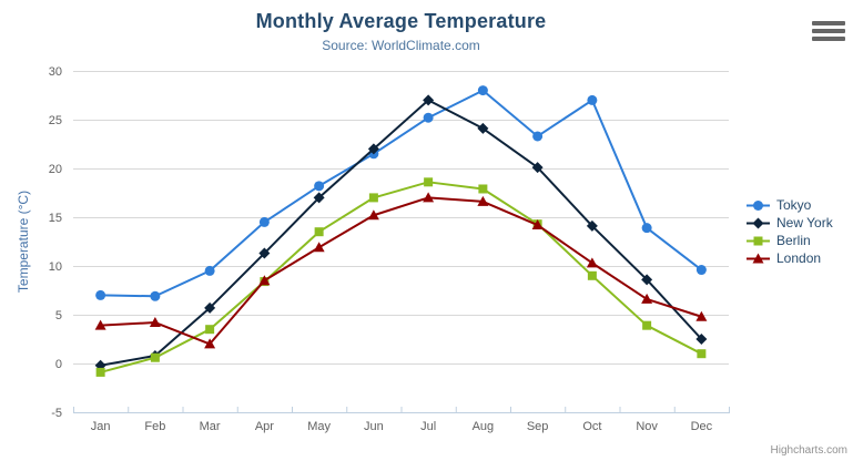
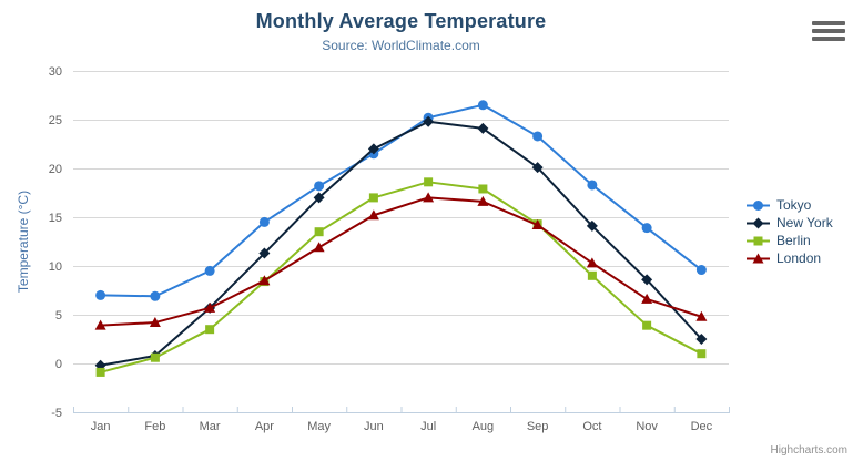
London/Mar: 2 -> 6
New York/Jul: 27 -> 25
Tokyo/Aug: 28 -> 26
Tokyo/Oct: 27 -> 18
